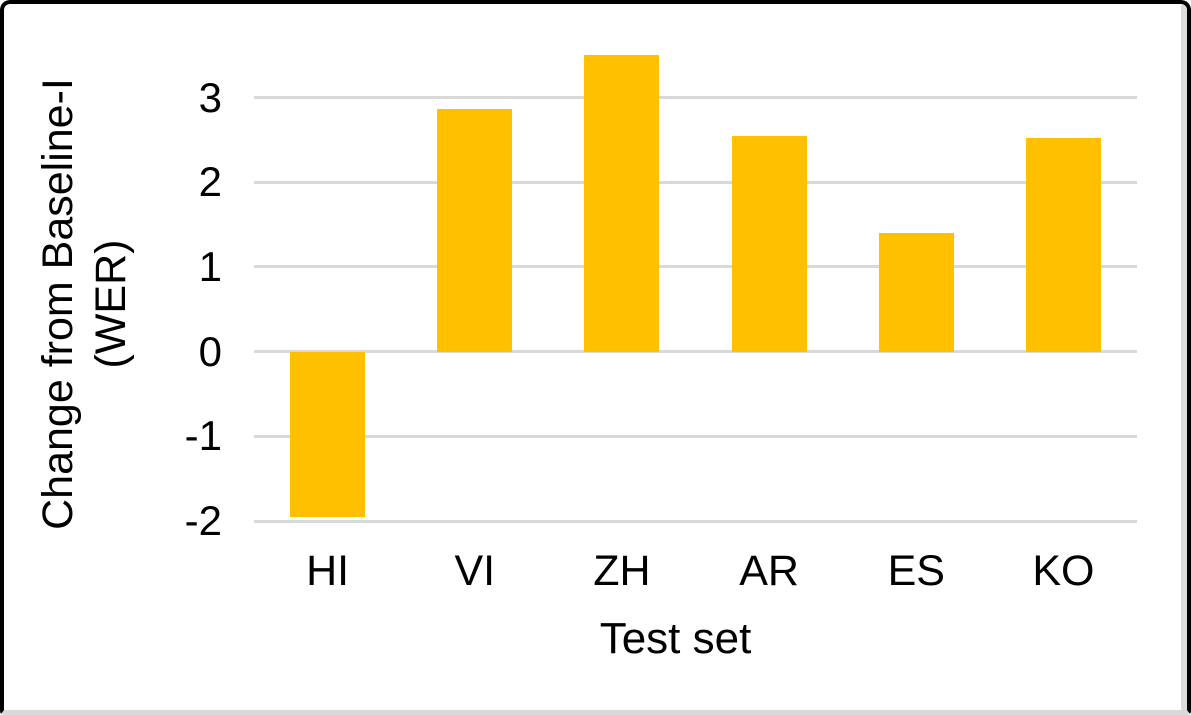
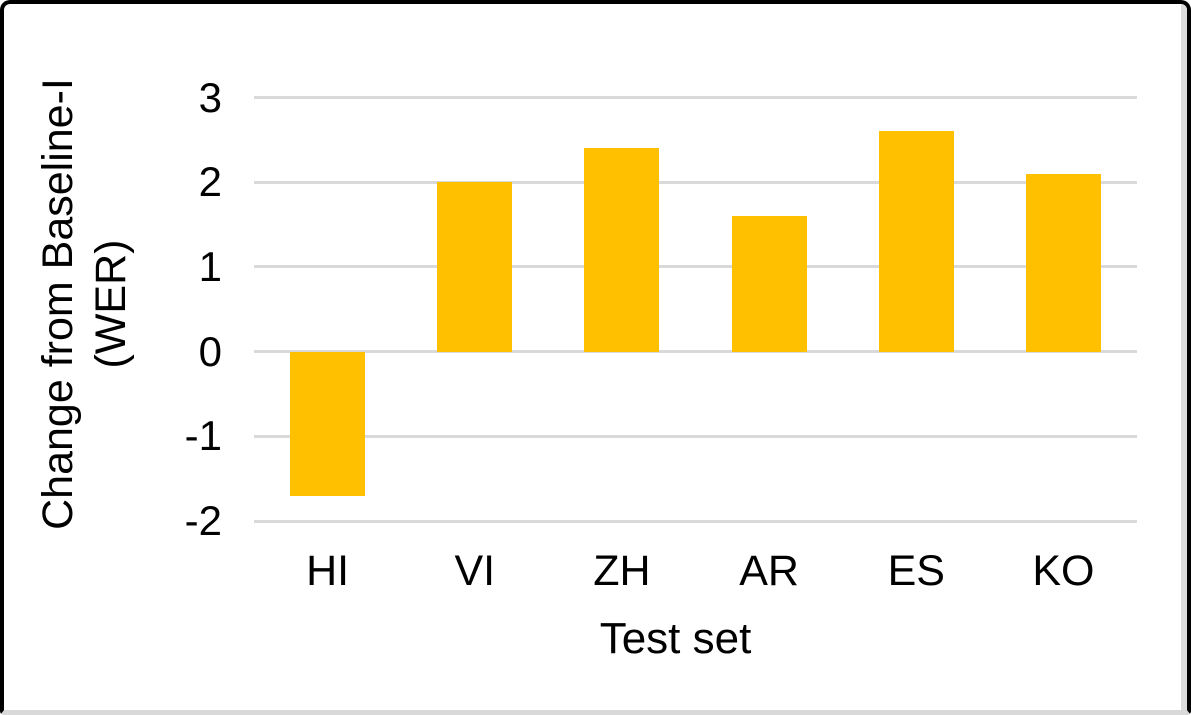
HI: -1.9 -> -1.7
VI: 2.9 -> 2.0
ZH: 3.5 -> 2.4
AR: 2.5 -> 1.6
ES: 1.4 -> 2.6
KO: 2.5 -> 2.1
